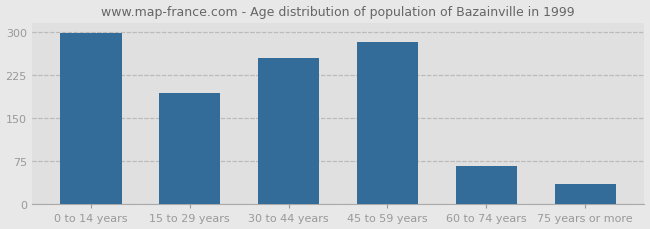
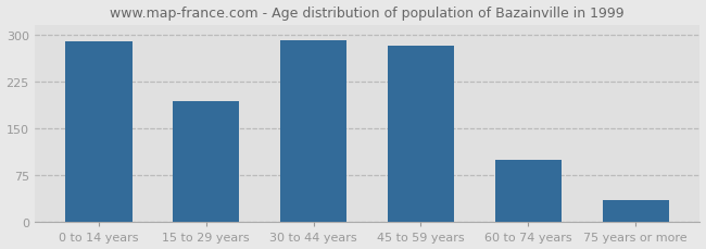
0 to 14 years: 298 -> 288
30 to 44 years: 254 -> 291
60 to 74 years: 66 -> 100
